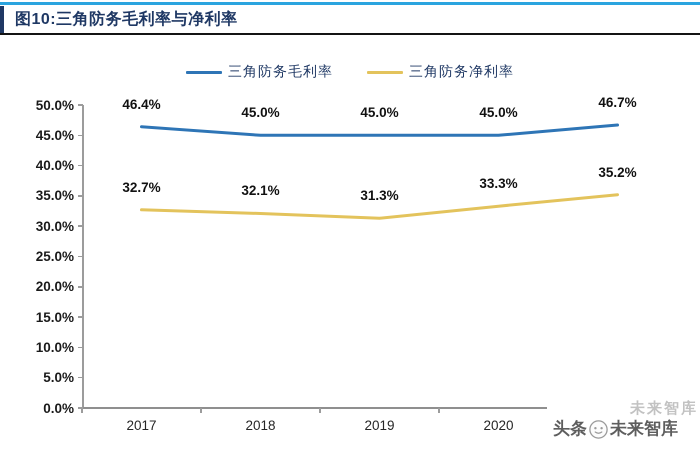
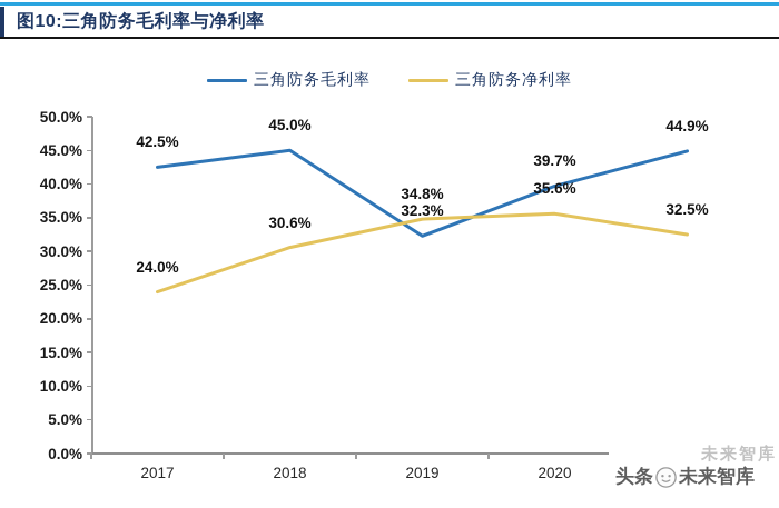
三角防务毛利率/2017: 46.4% -> 42.5%
三角防务净利率/2017: 32.7% -> 24.0%
三角防务净利率/2018: 32.1% -> 30.6%
三角防务毛利率/2019: 45.0% -> 32.3%
三角防务净利率/2019: 31.3% -> 34.8%
三角防务毛利率/2020: 45.0% -> 39.7%
三角防务净利率/2020: 33.3% -> 35.6%
三角防务毛利率/2021: 46.7% -> 44.9%
三角防务净利率/2021: 35.2% -> 32.5%
